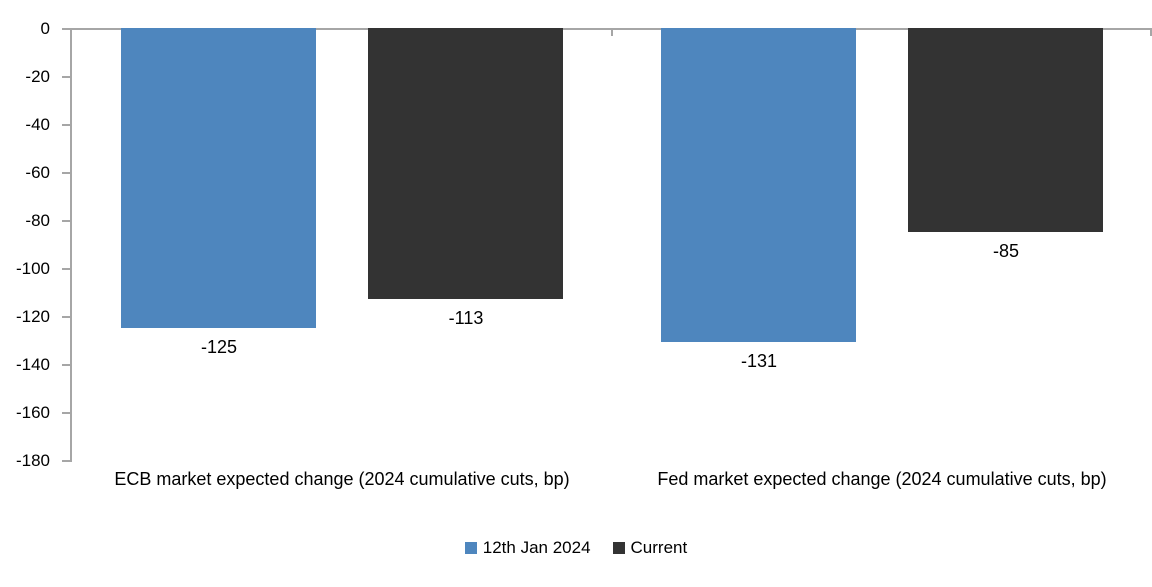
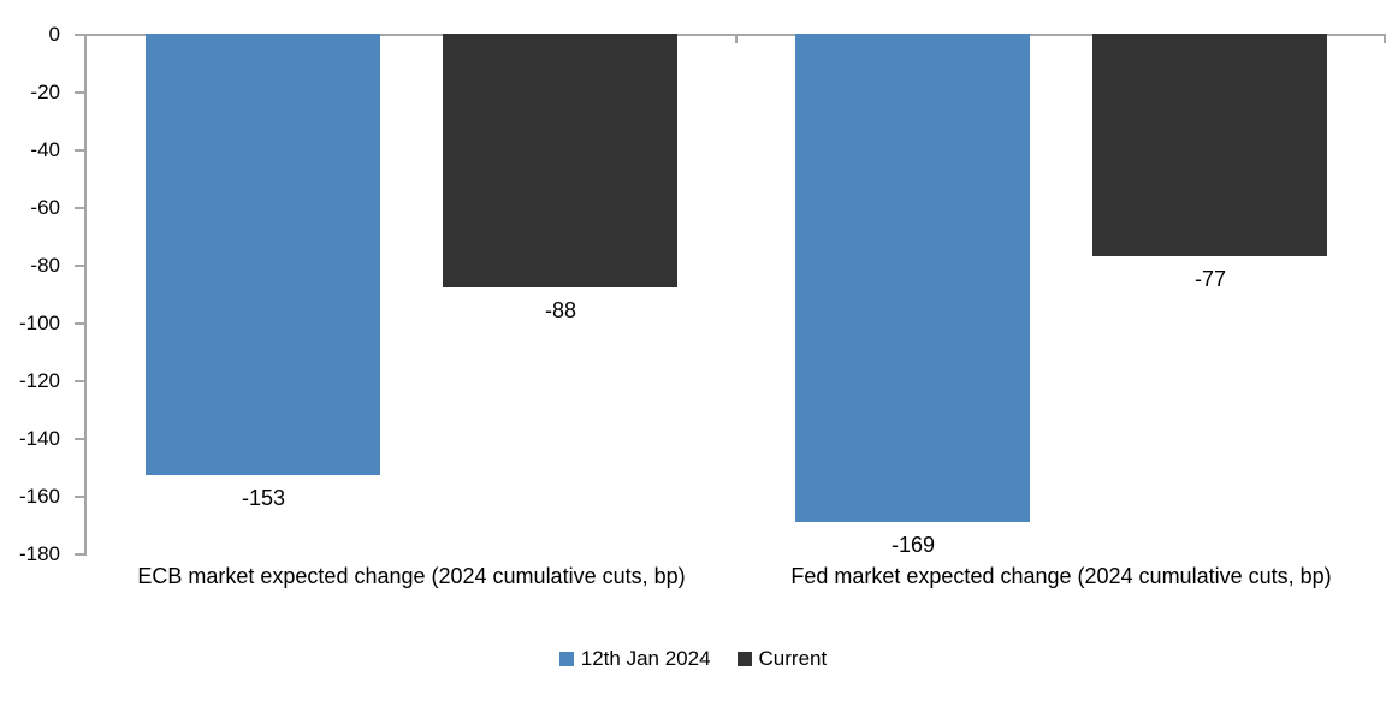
12th Jan 2024/ECB market expected change (2024 cumulative cuts, bp): -125 -> -153
Current/ECB market expected change (2024 cumulative cuts, bp): -113 -> -88
12th Jan 2024/Fed market expected change (2024 cumulative cuts, bp): -131 -> -169
Current/Fed market expected change (2024 cumulative cuts, bp): -85 -> -77
